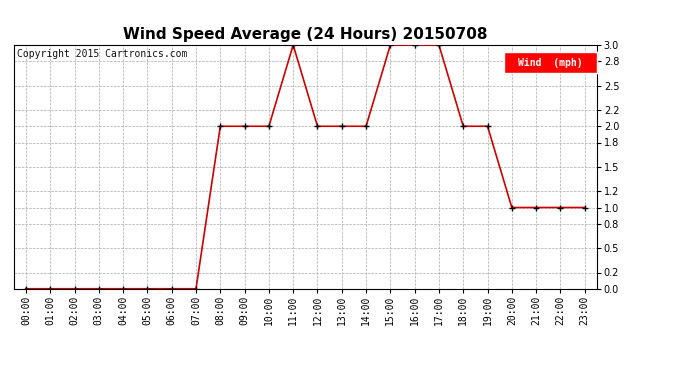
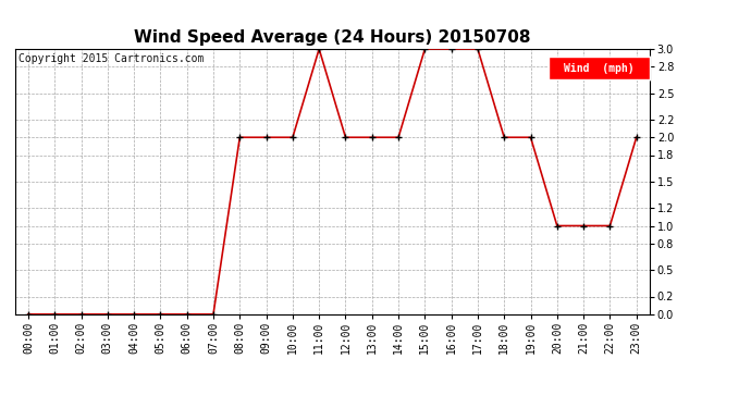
23:00: 1 -> 2
